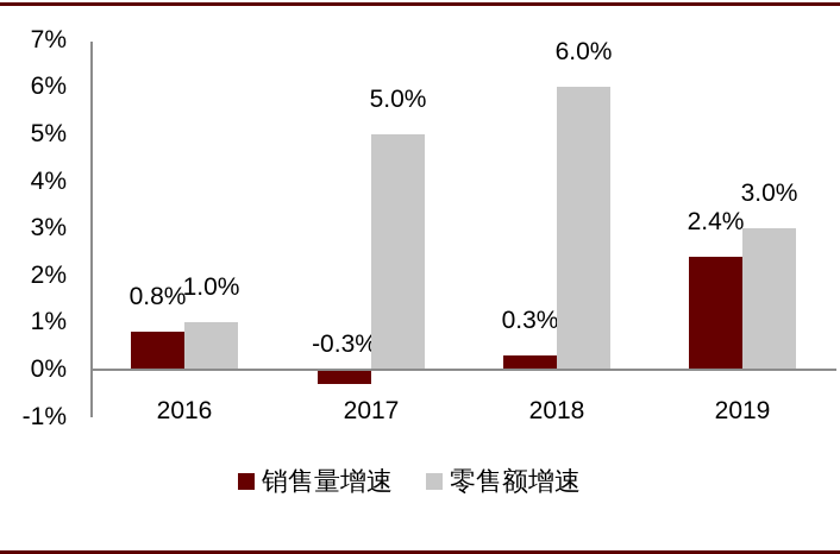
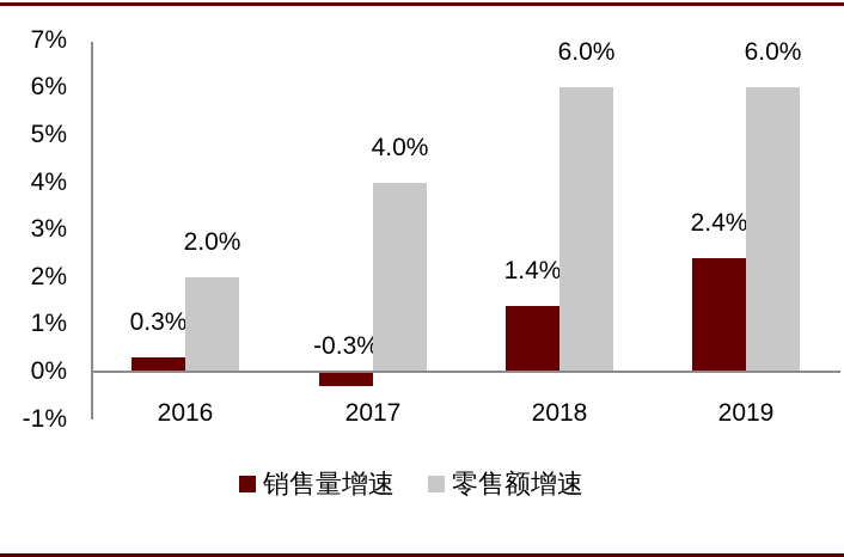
销售量增速/2016: 0.8% -> 0.3%
零售额增速/2016: 1.0% -> 2.0%
零售额增速/2017: 5.0% -> 4.0%
销售量增速/2018: 0.3% -> 1.4%
零售额增速/2019: 3.0% -> 6.0%
